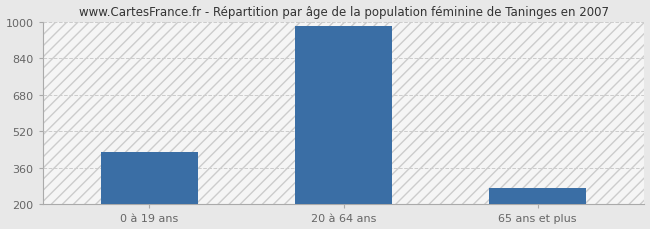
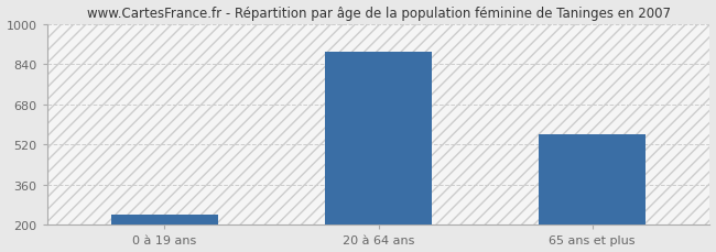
0 à 19 ans: 430 -> 240
20 à 64 ans: 980 -> 890
65 ans et plus: 270 -> 560
